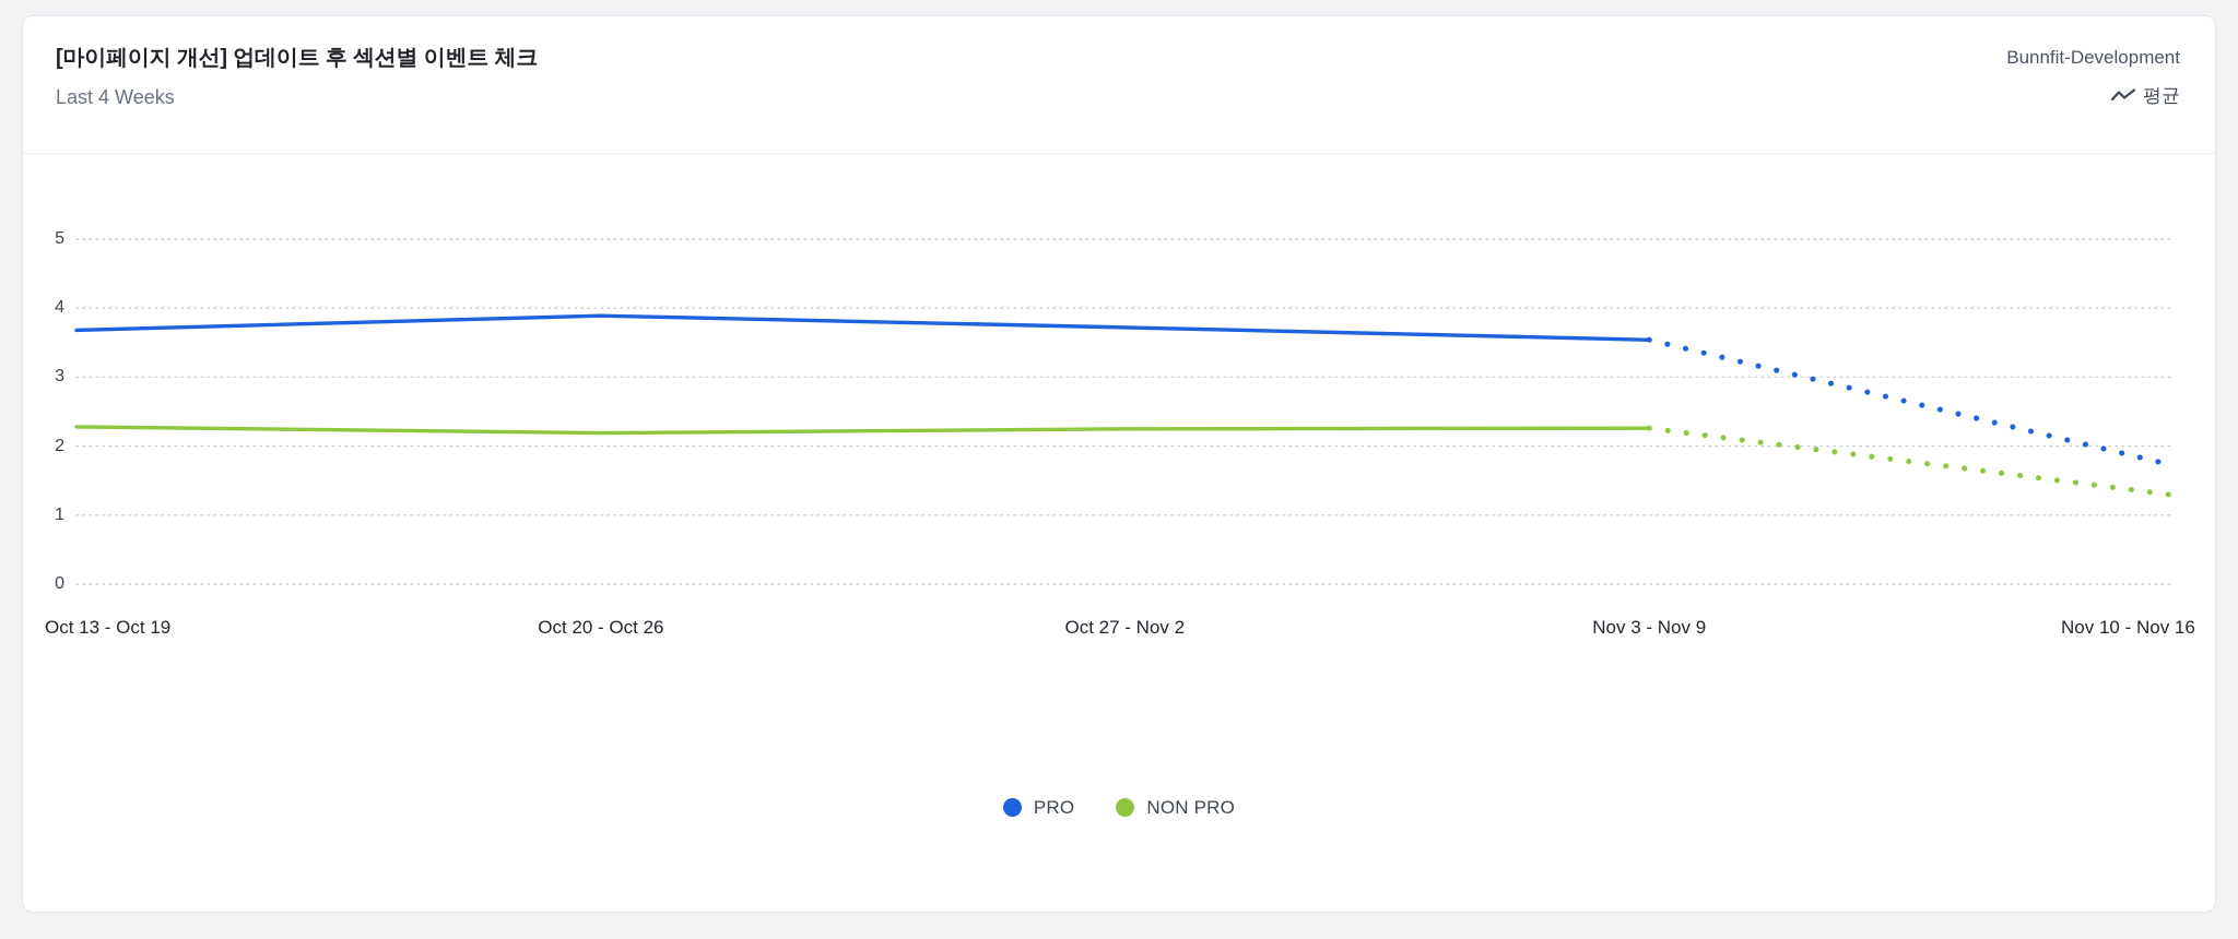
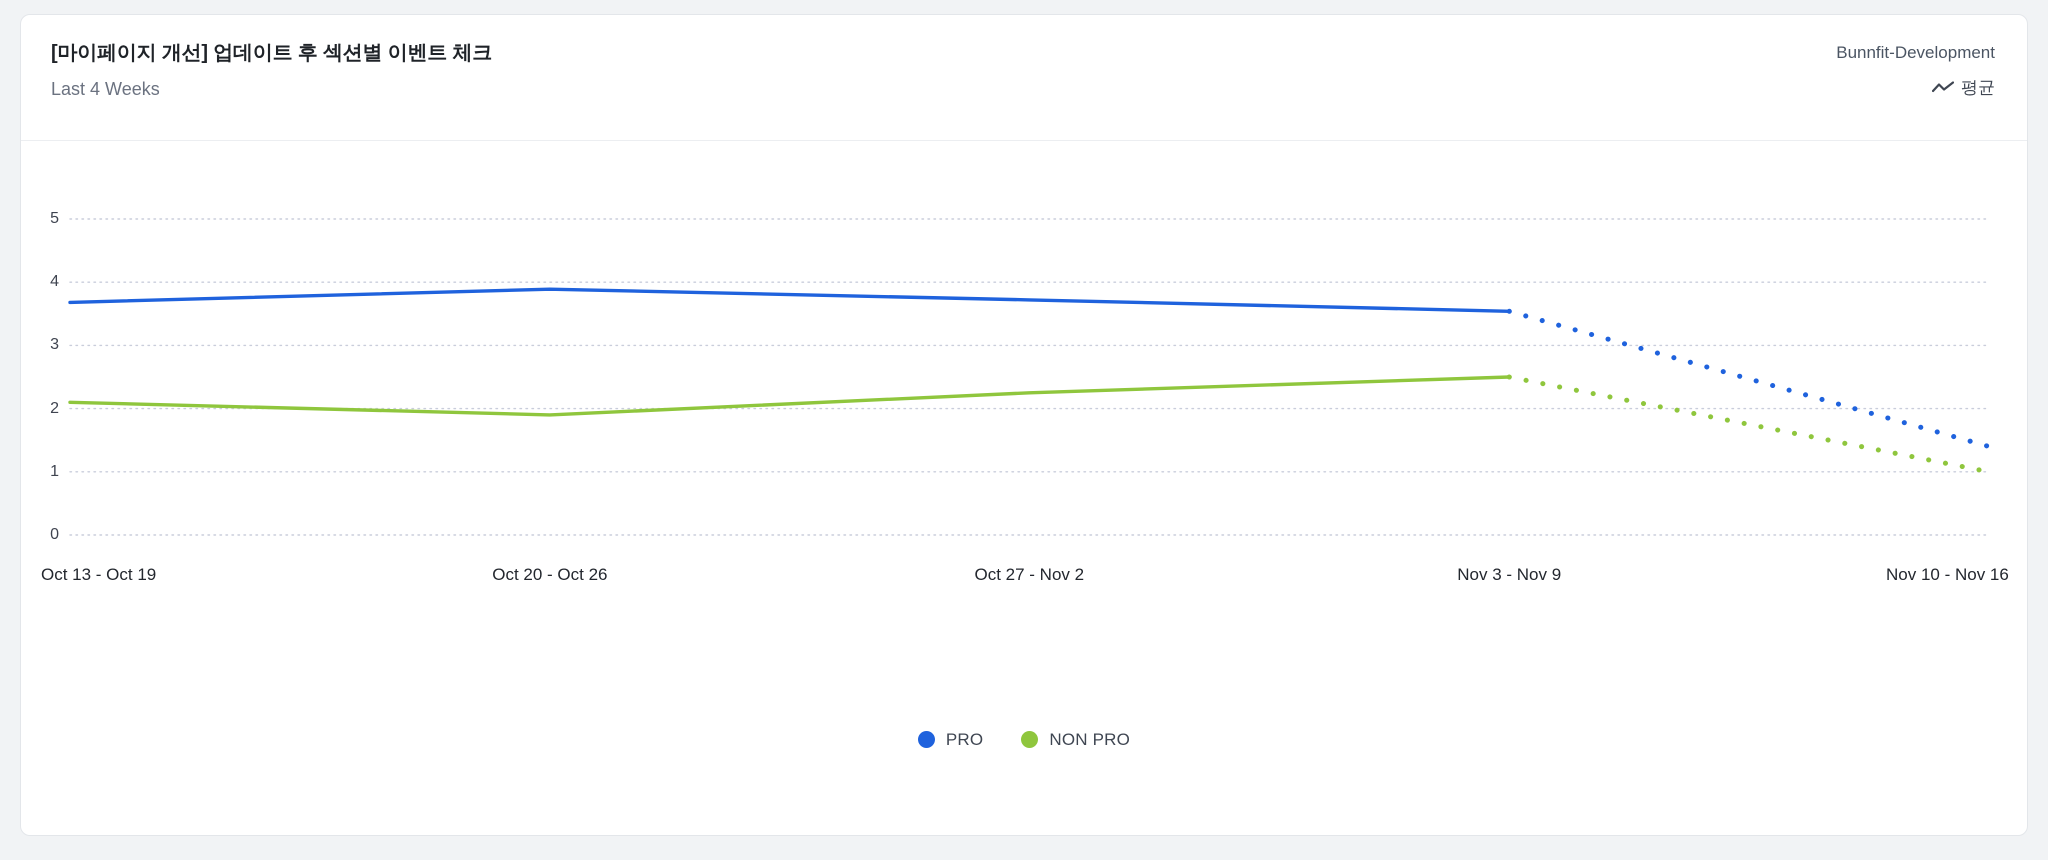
NON PRO/Oct 13 - Oct 19: 2.3 -> 2.1
NON PRO/Oct 20 - Oct 26: 2.2 -> 1.9
NON PRO/Nov 3 - Nov 9: 2.3 -> 2.5
PRO/Nov 10 - Nov 16: 1.7 -> 1.4
NON PRO/Nov 10 - Nov 16: 1.3 -> 1.0
